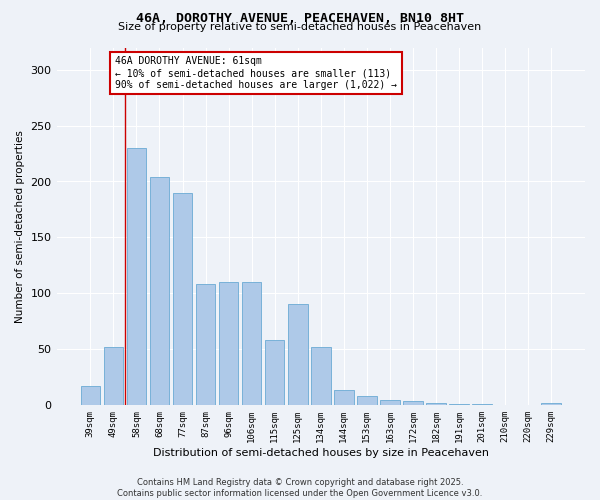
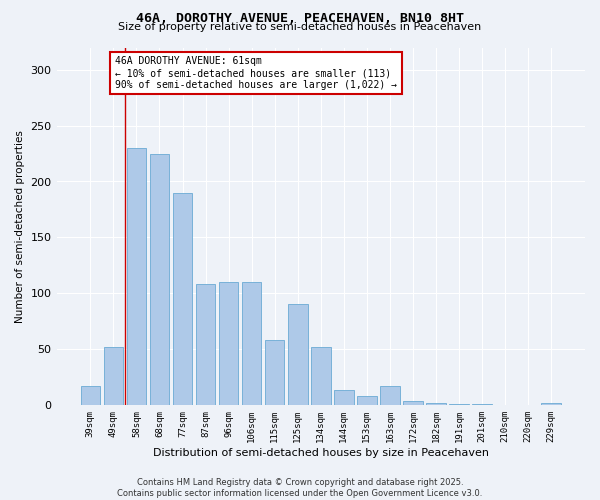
68sqm: 204 -> 225
163sqm: 4 -> 17
